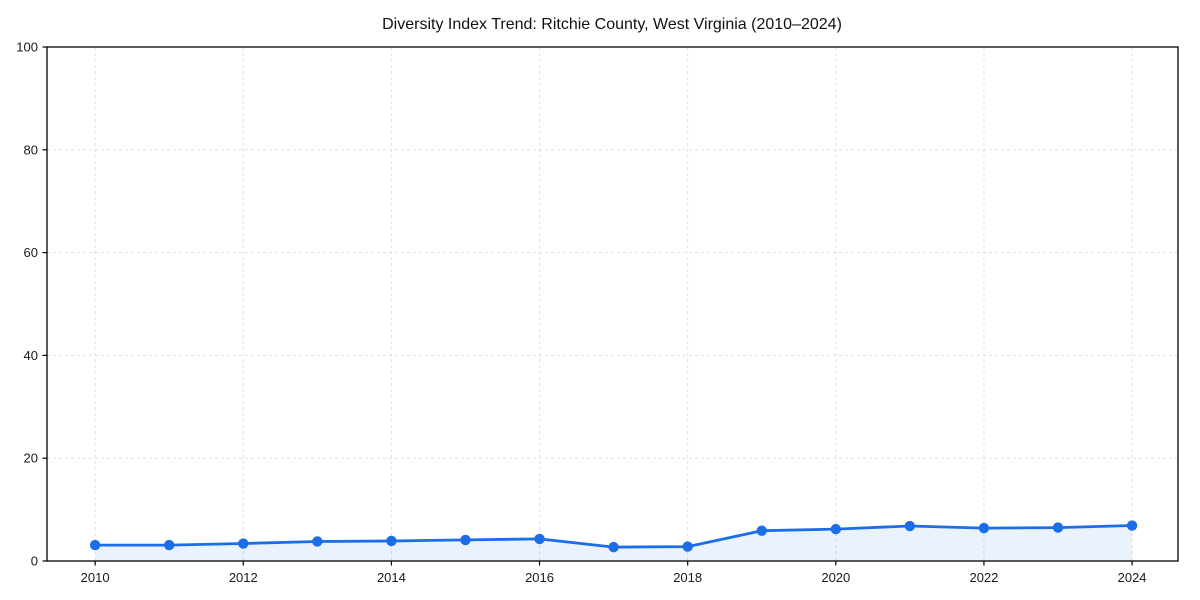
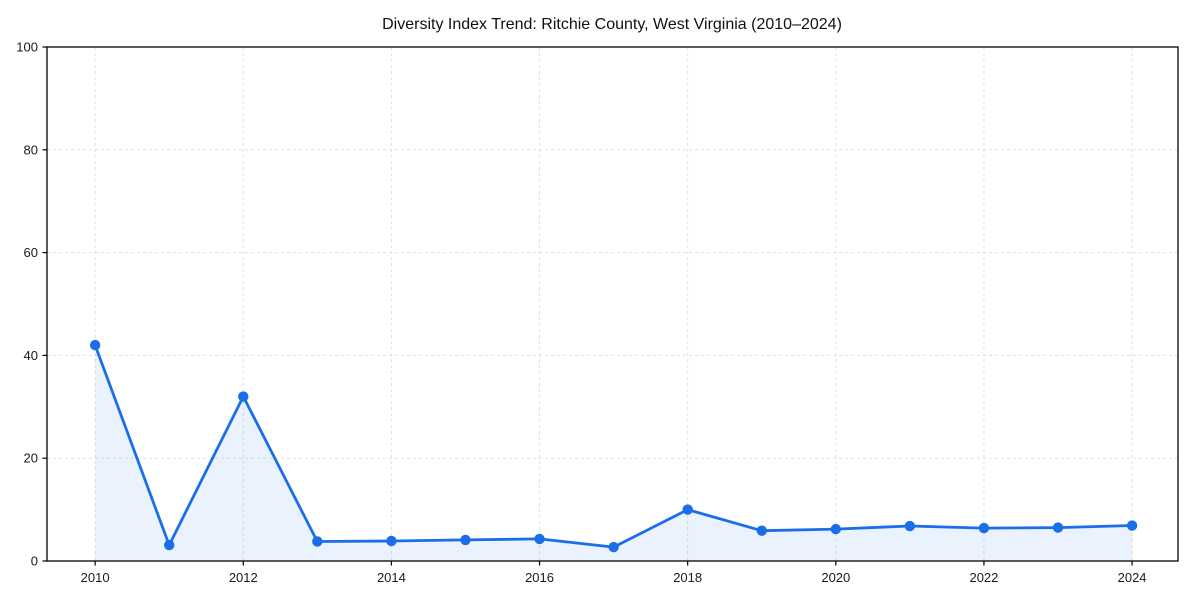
2010: 3 -> 42
2012: 3 -> 32
2018: 3 -> 10
